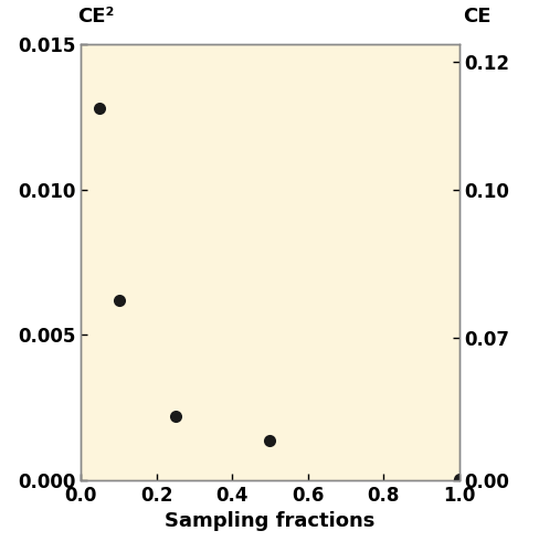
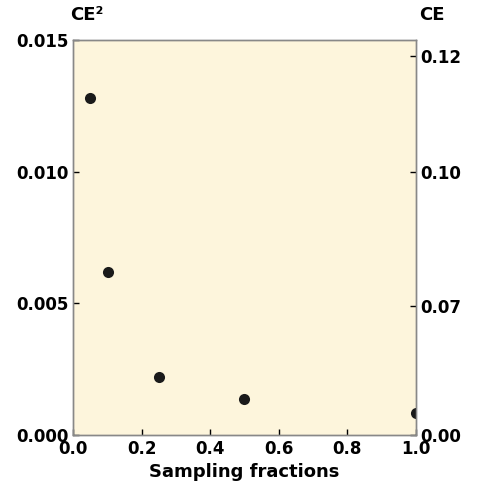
1.0: 0.00003 -> 0.00085
